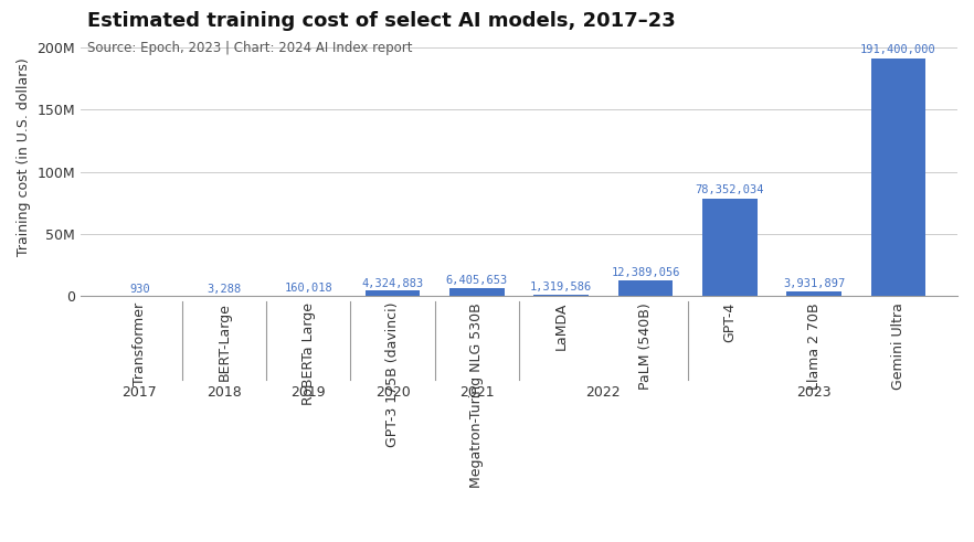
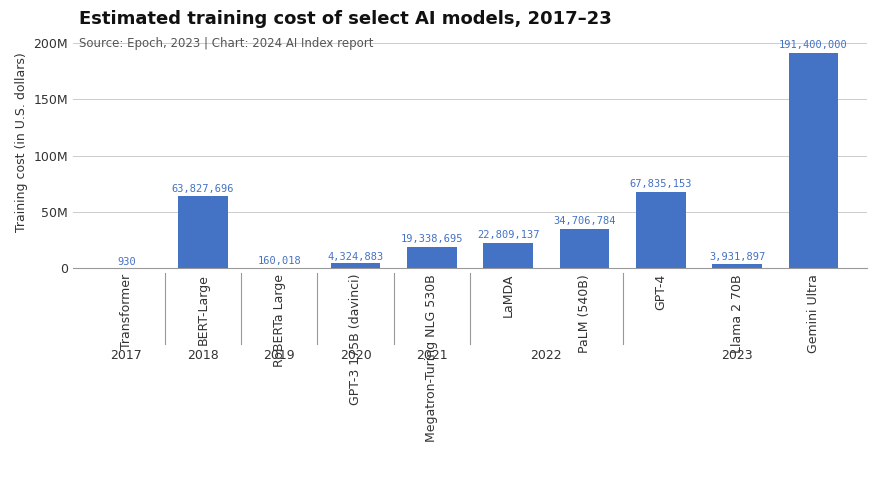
BERT-Large: 3,288 -> 63,827,696
Megatron-Turing NLG 530B: 6,405,653 -> 19,338,695
LaMDA: 1,319,586 -> 22,809,137
PaLM (540B): 12,389,056 -> 34,706,784
GPT-4: 78,352,034 -> 67,835,153
